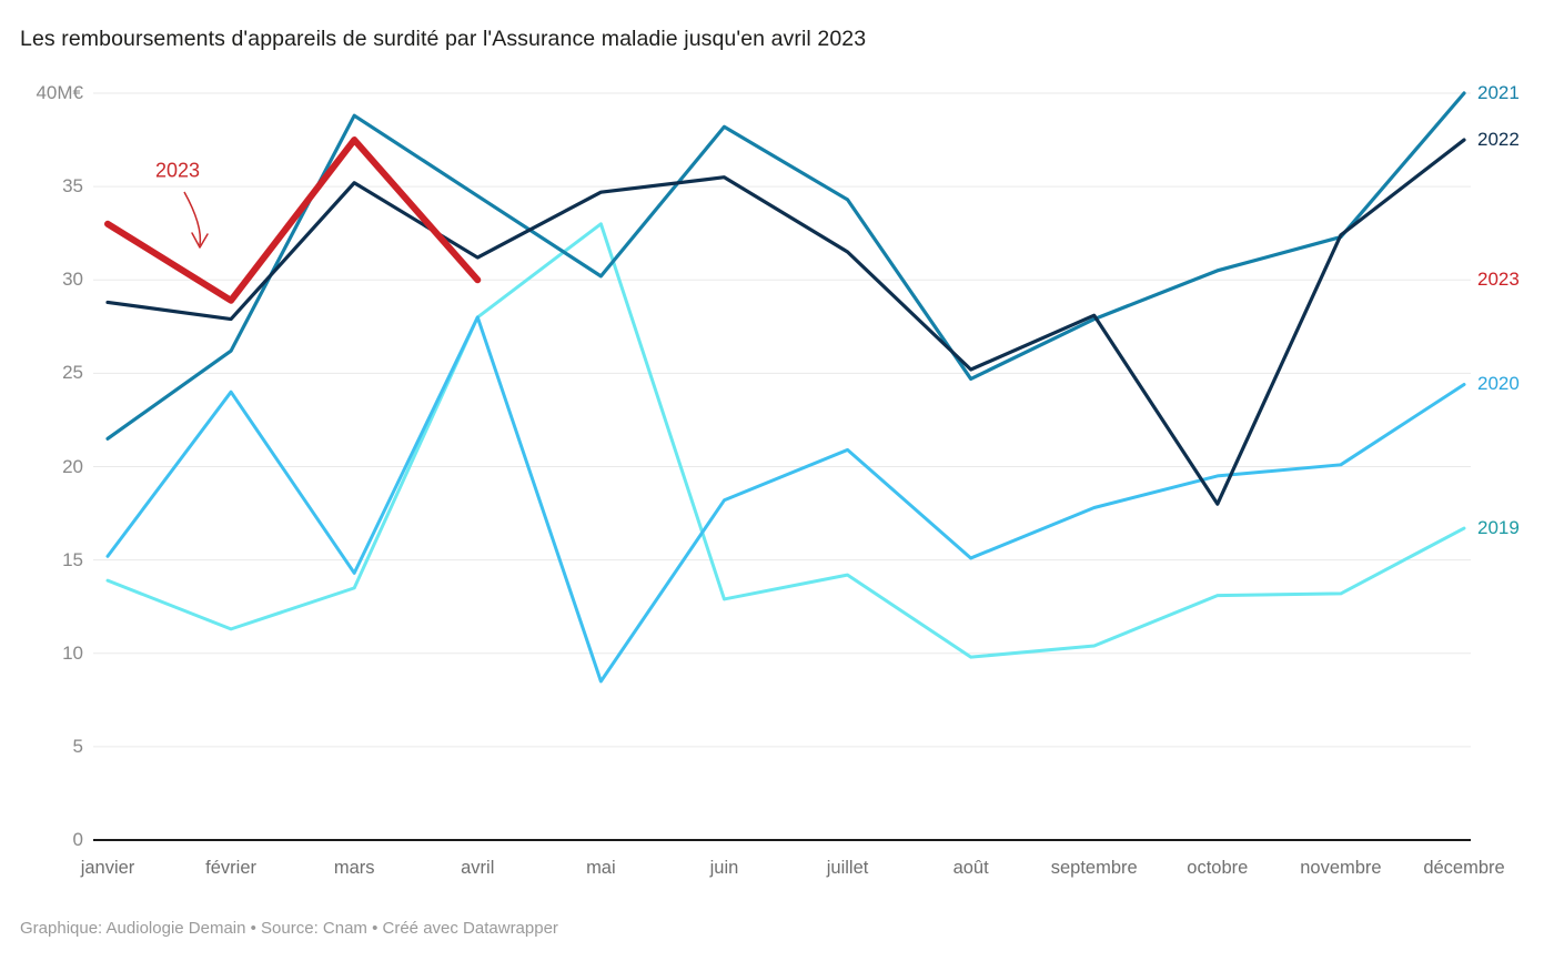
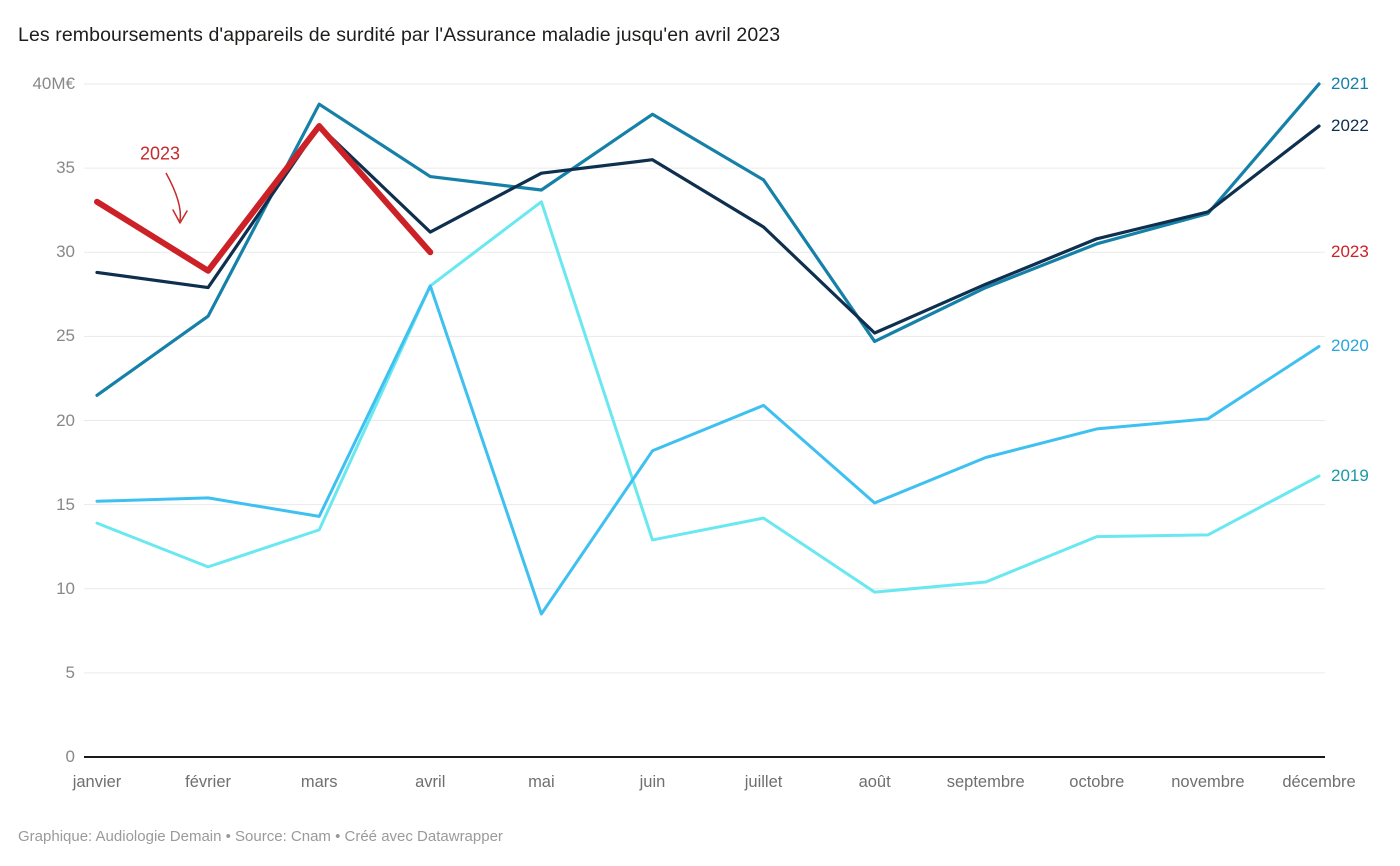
2020/février: 24.0 -> 15.4
2022/mars: 35.2 -> 37.5
2021/mai: 30.2 -> 33.7
2022/octobre: 18.0 -> 30.8
